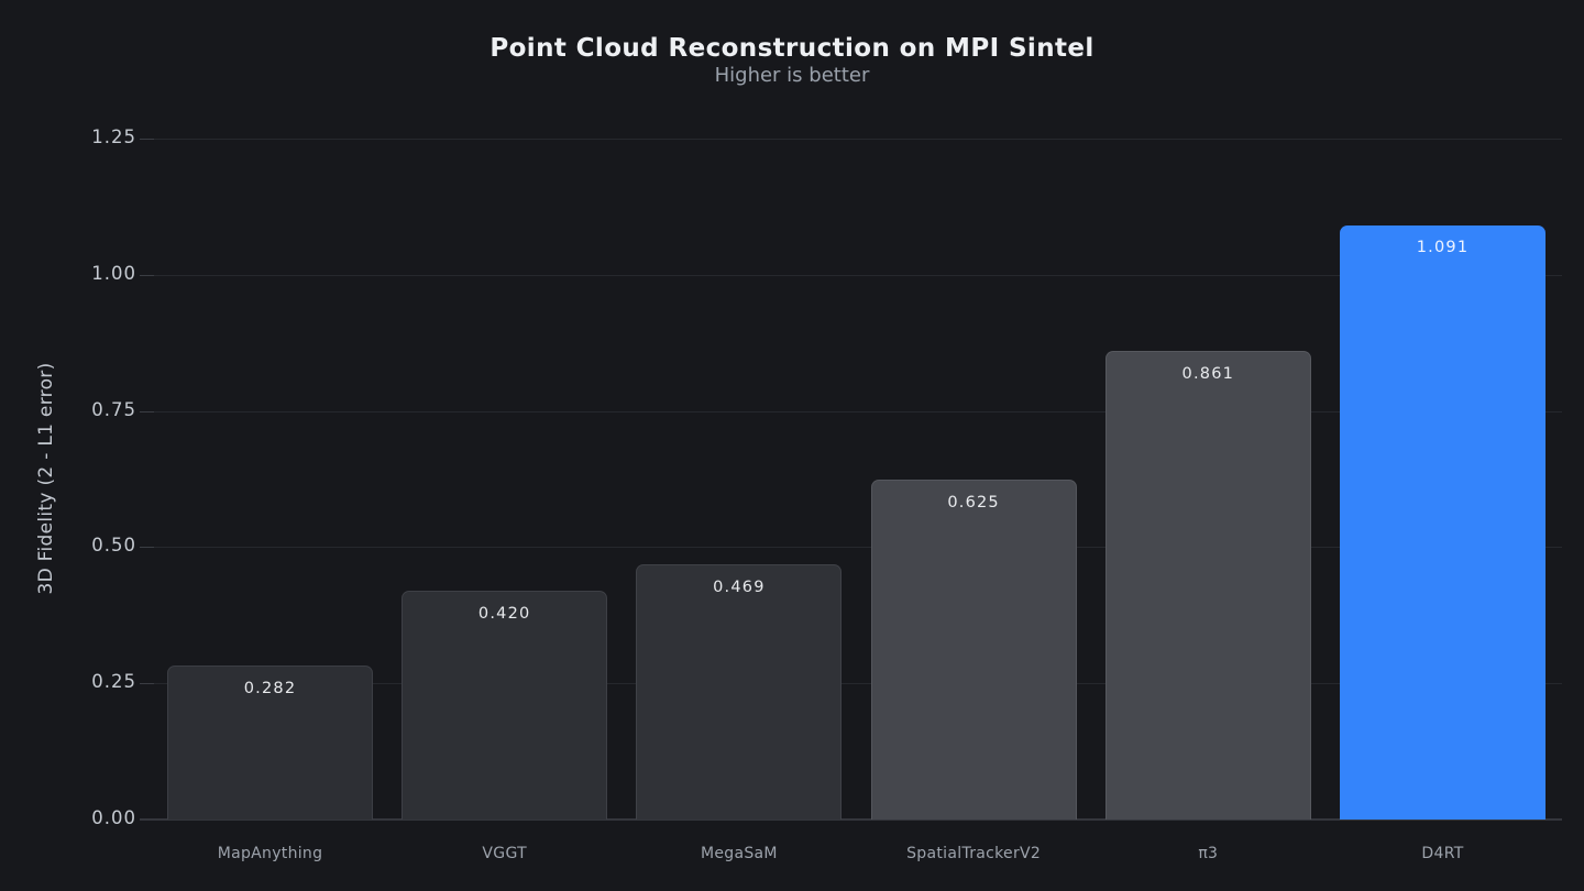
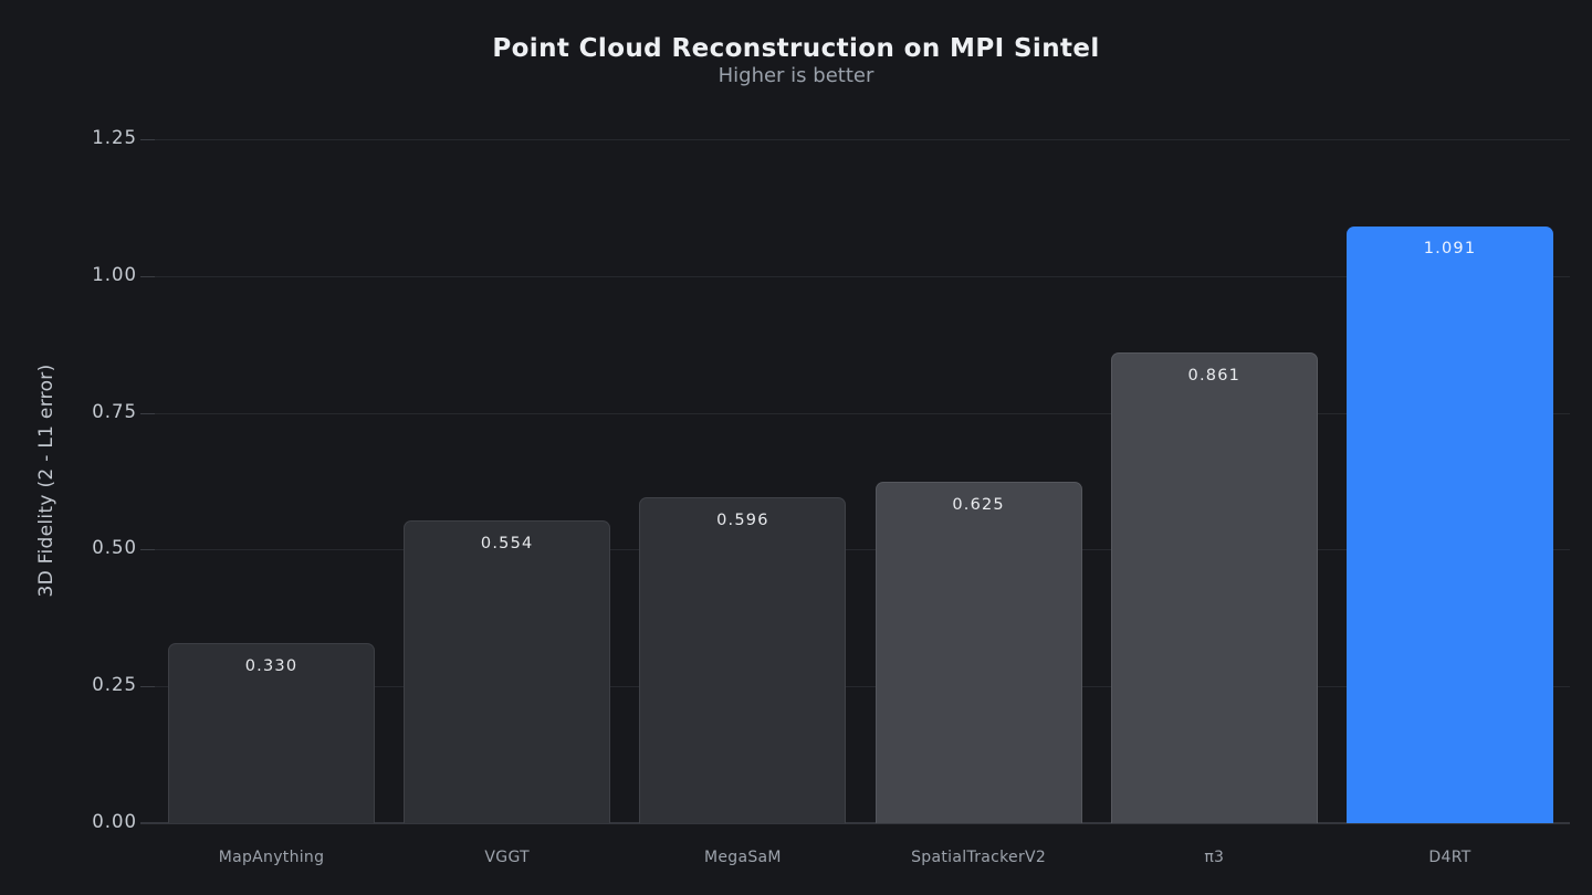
MapAnything: 0.282 -> 0.330
VGGT: 0.420 -> 0.554
MegaSaM: 0.469 -> 0.596
